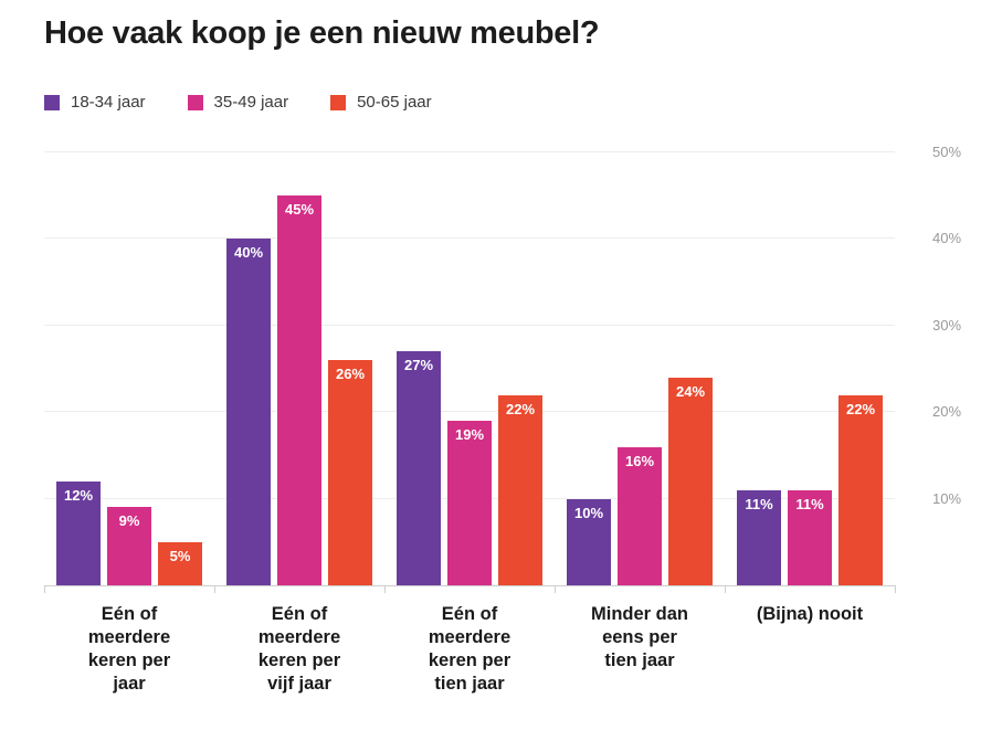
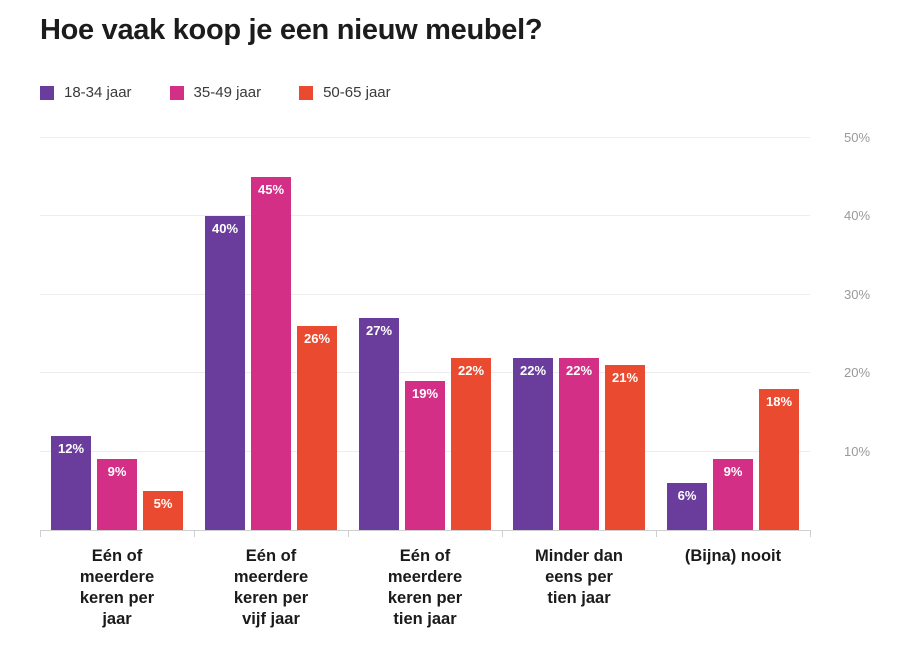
18-34 jaar/Minder dan eens per tien jaar: 10% -> 22%
35-49 jaar/Minder dan eens per tien jaar: 16% -> 22%
50-65 jaar/Minder dan eens per tien jaar: 24% -> 21%
18-34 jaar/(Bijna) nooit: 11% -> 6%
35-49 jaar/(Bijna) nooit: 11% -> 9%
50-65 jaar/(Bijna) nooit: 22% -> 18%
